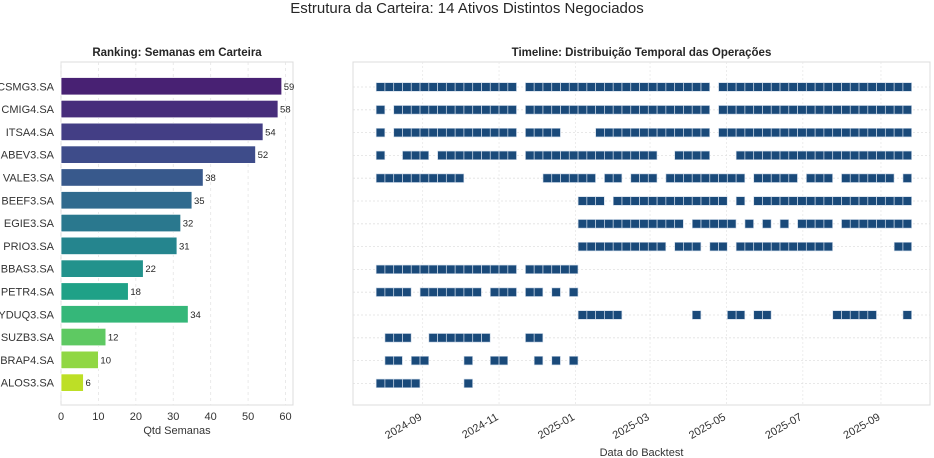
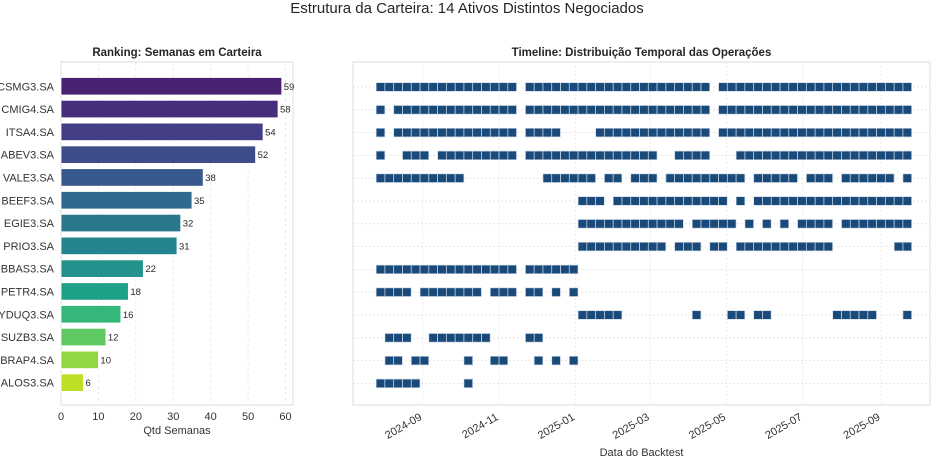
Ranking: Semanas em Carteira/YDUQ3.SA: 34 -> 16
